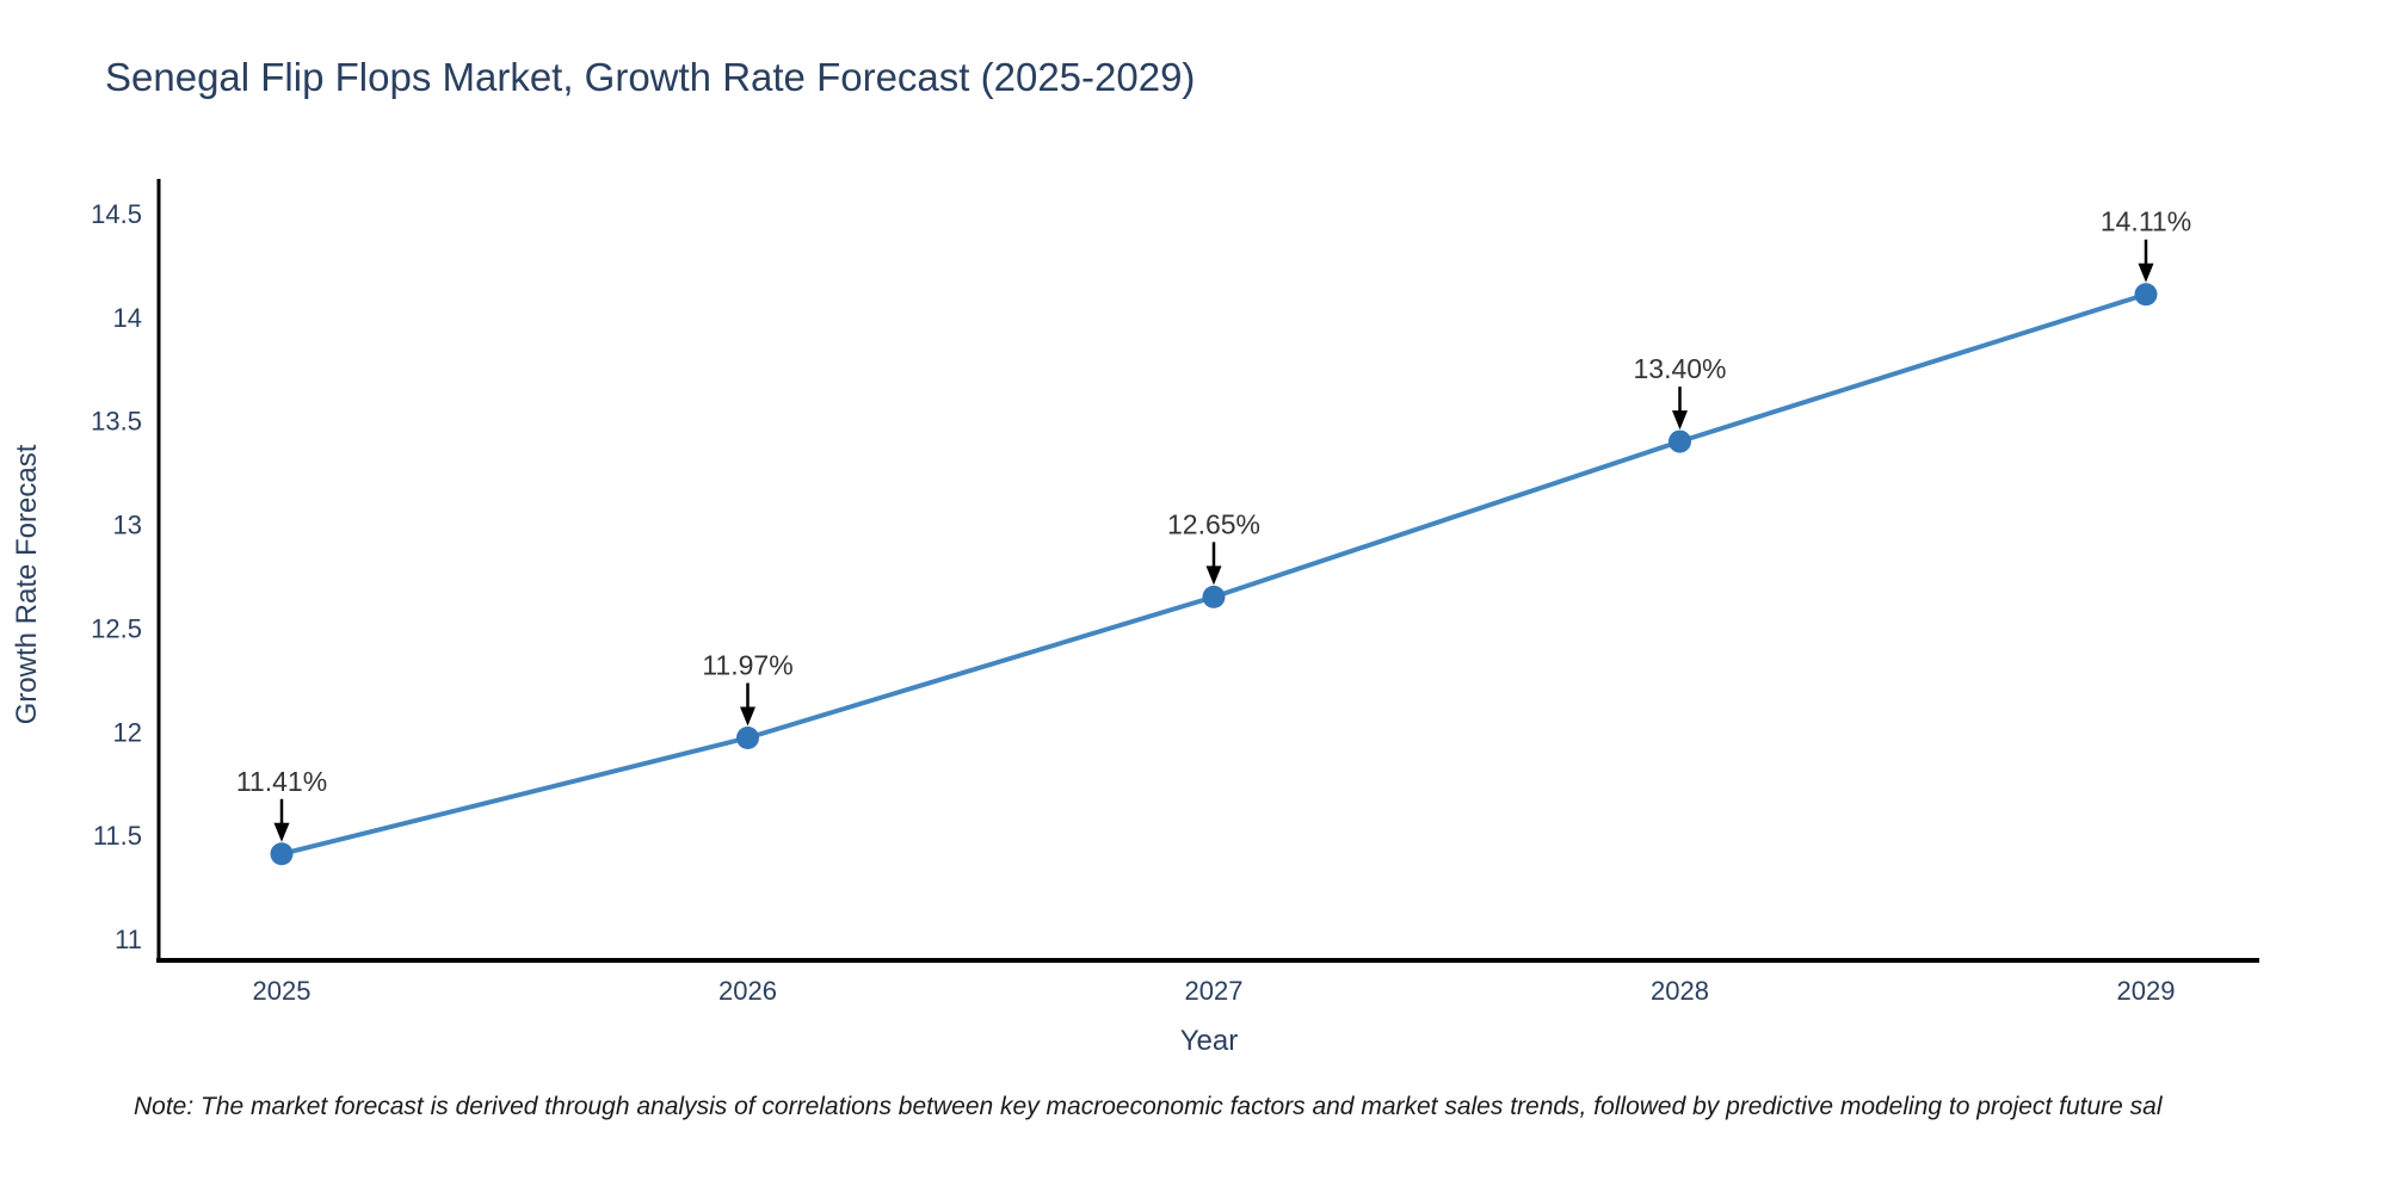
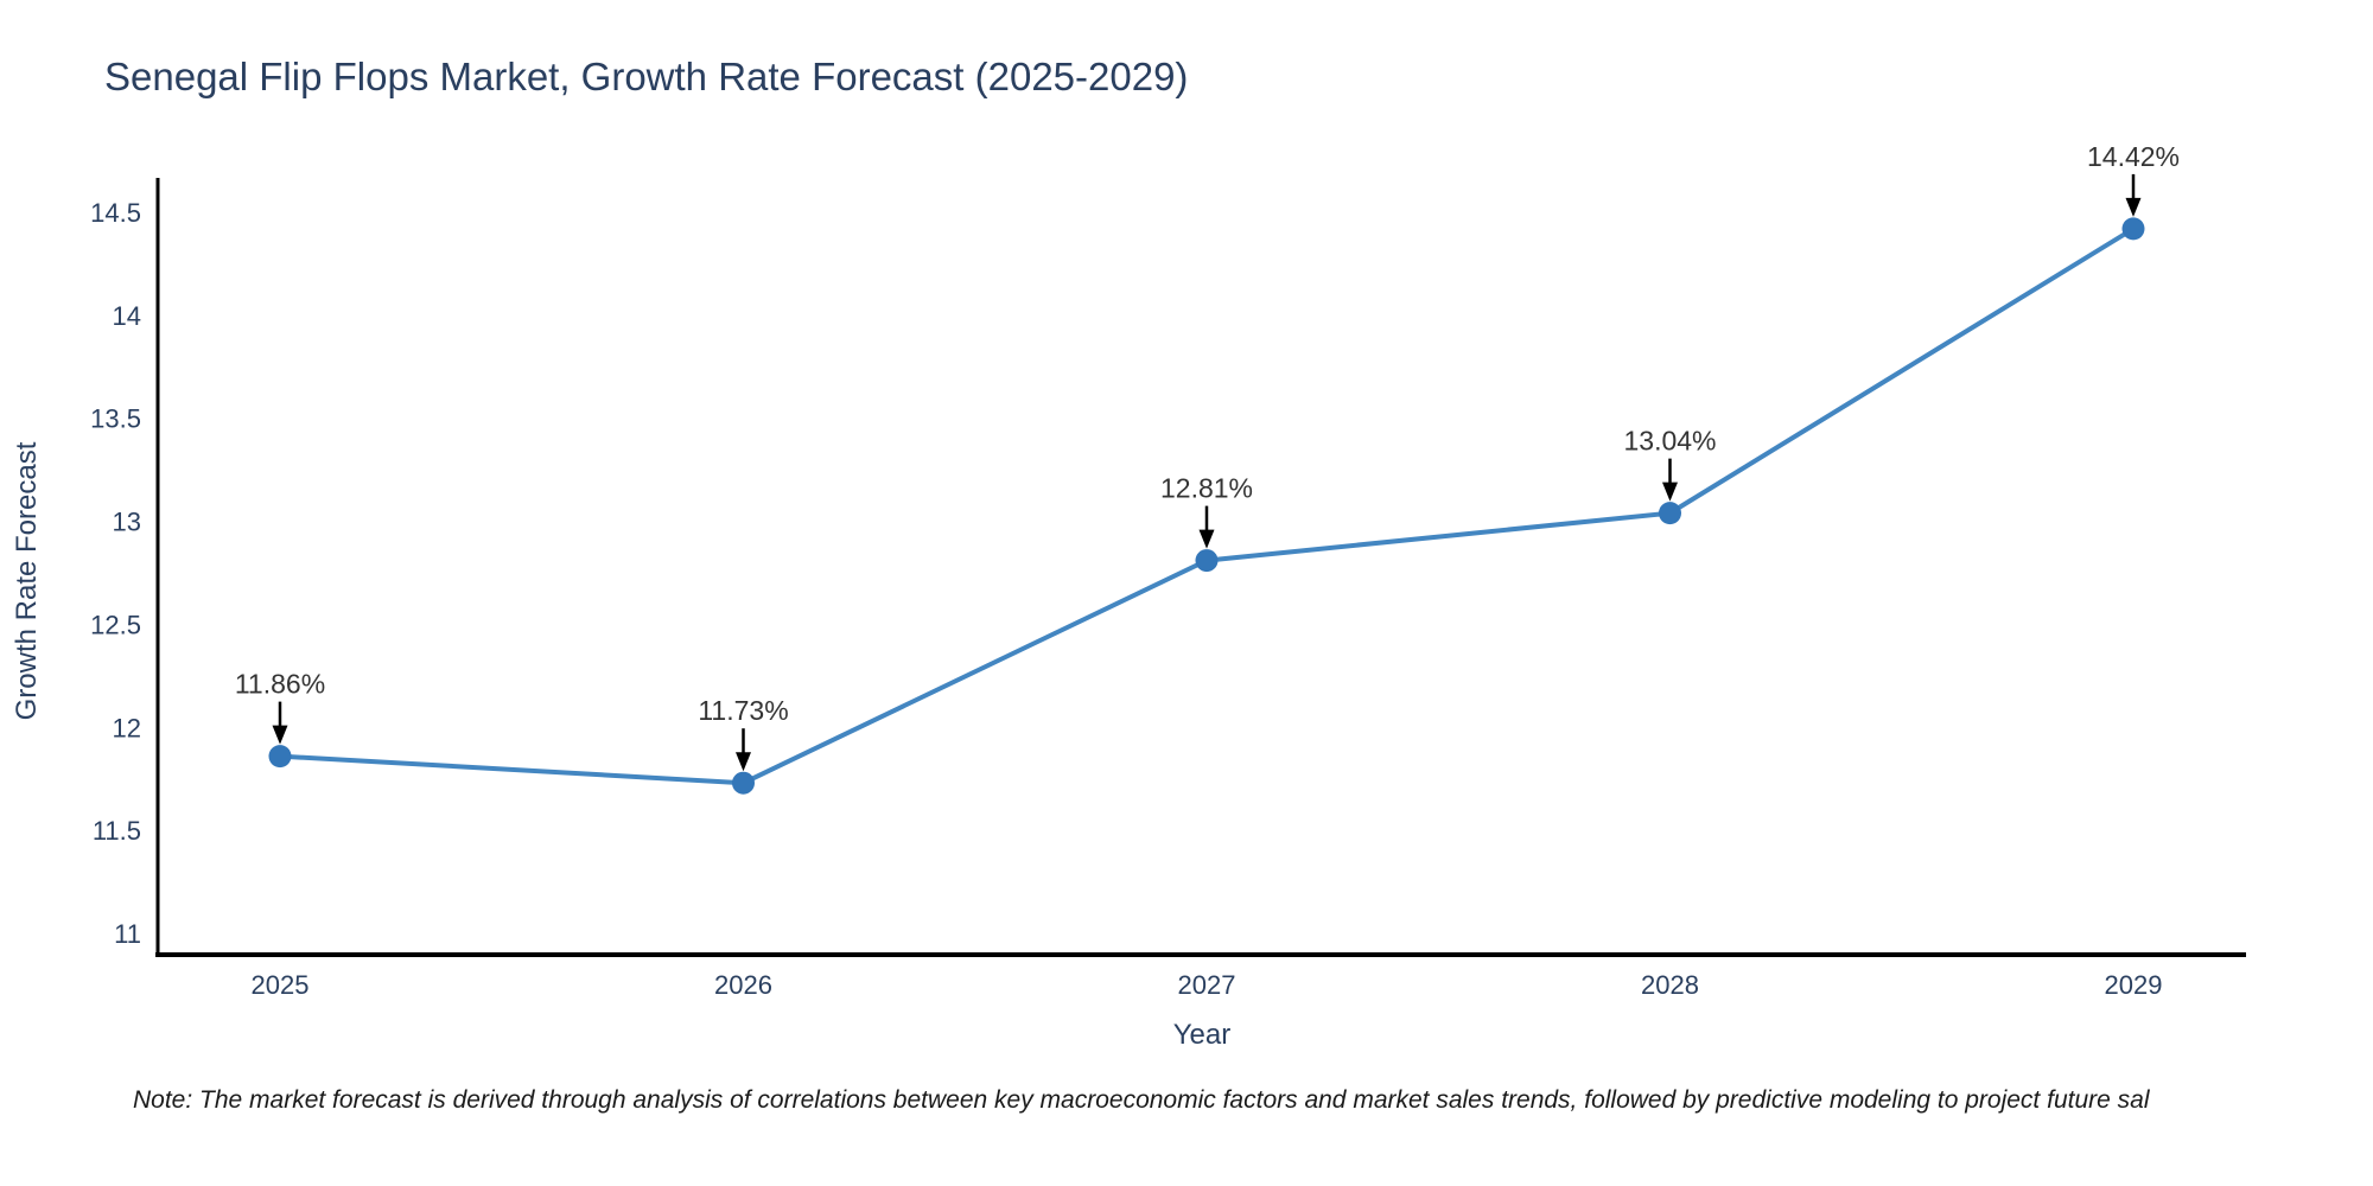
2025: 11.41% -> 11.86%
2026: 11.97% -> 11.73%
2027: 12.65% -> 12.81%
2028: 13.40% -> 13.04%
2029: 14.11% -> 14.42%
